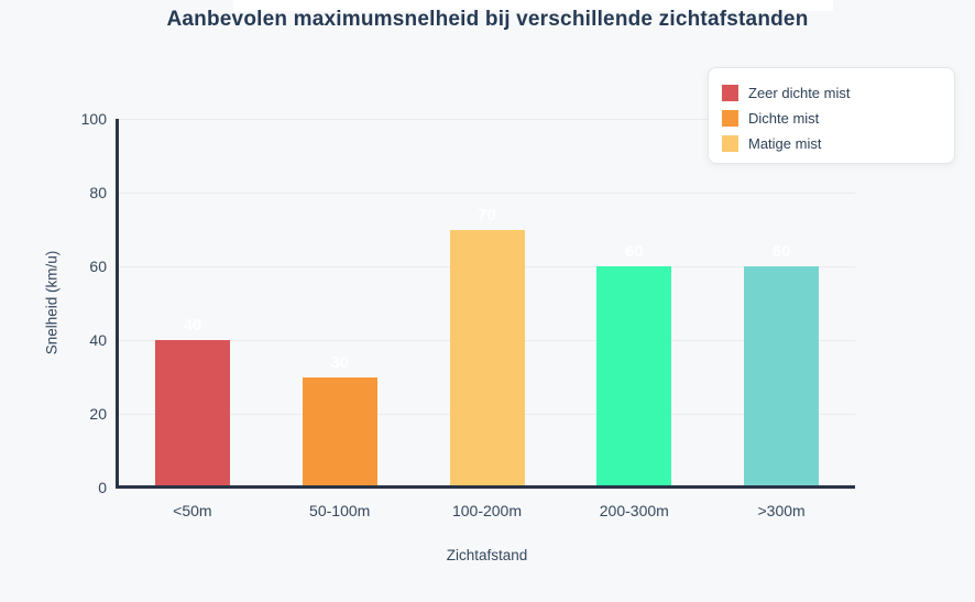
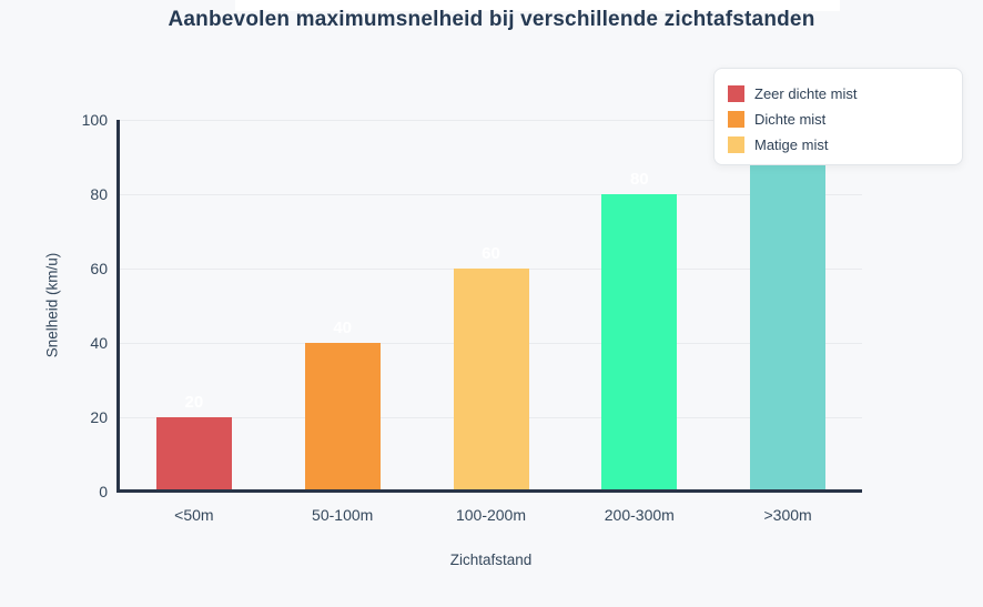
<50m: 40 -> 20
50-100m: 30 -> 40
100-200m: 70 -> 60
200-300m: 60 -> 80
>300m: 60 -> 100
